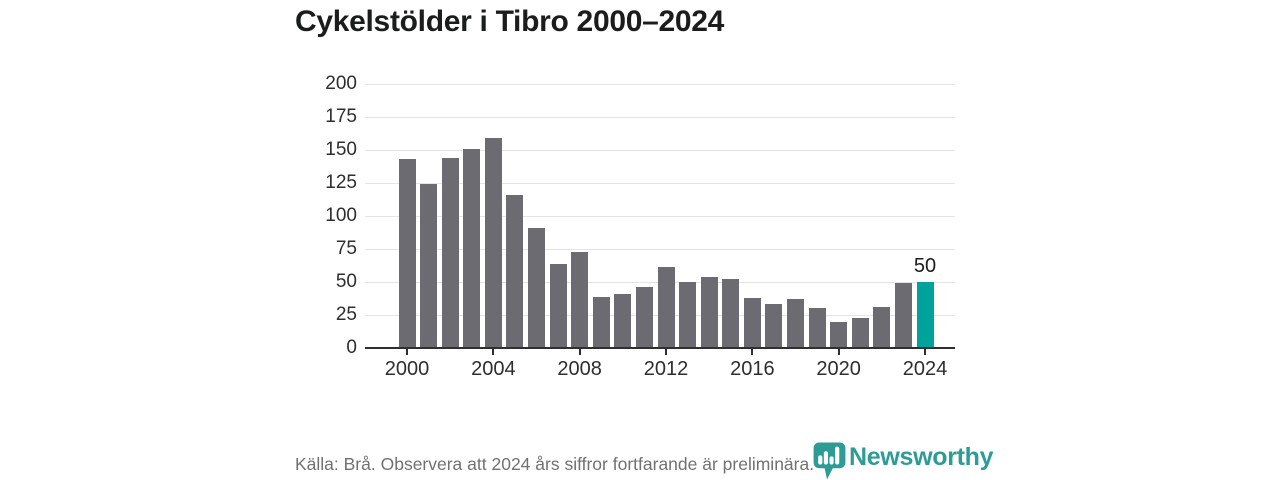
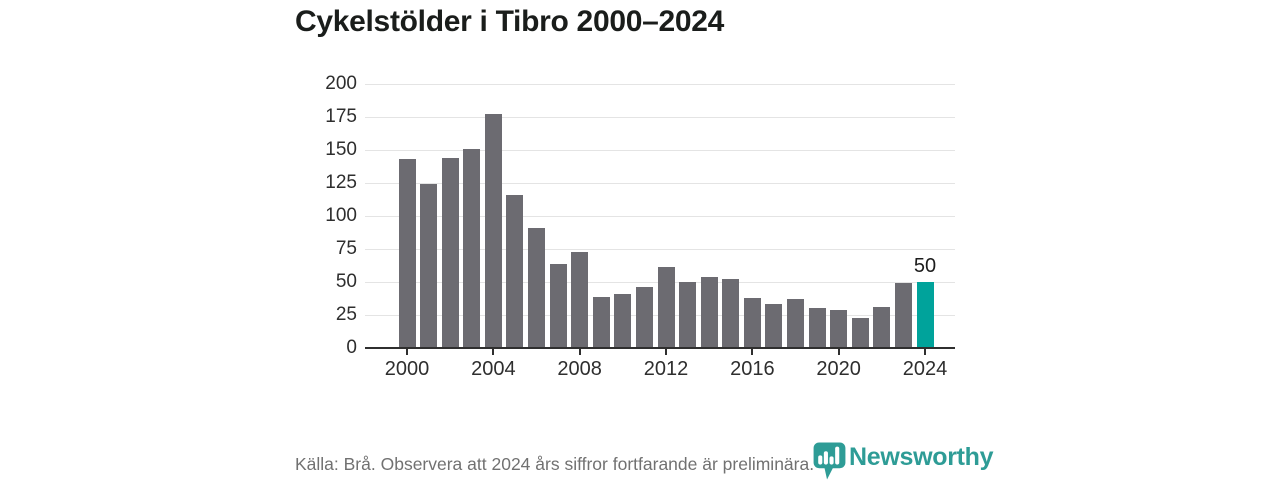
2004: 159 -> 177
2020: 20 -> 29
